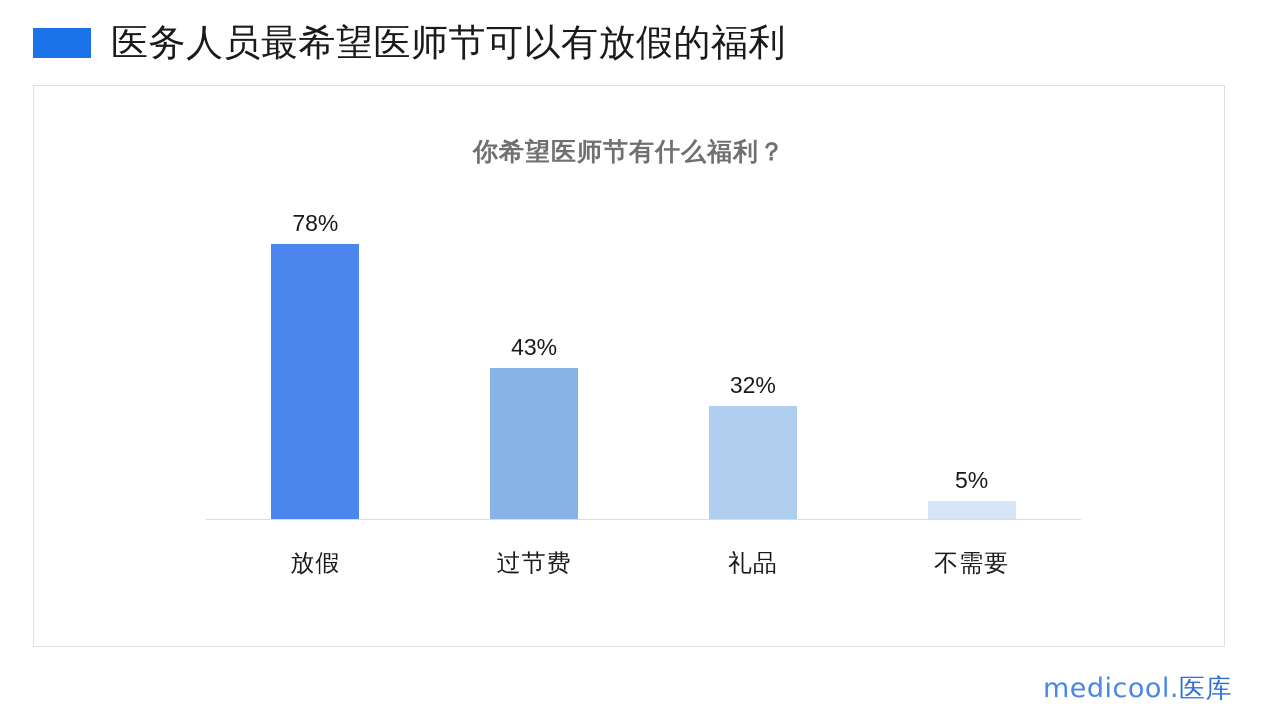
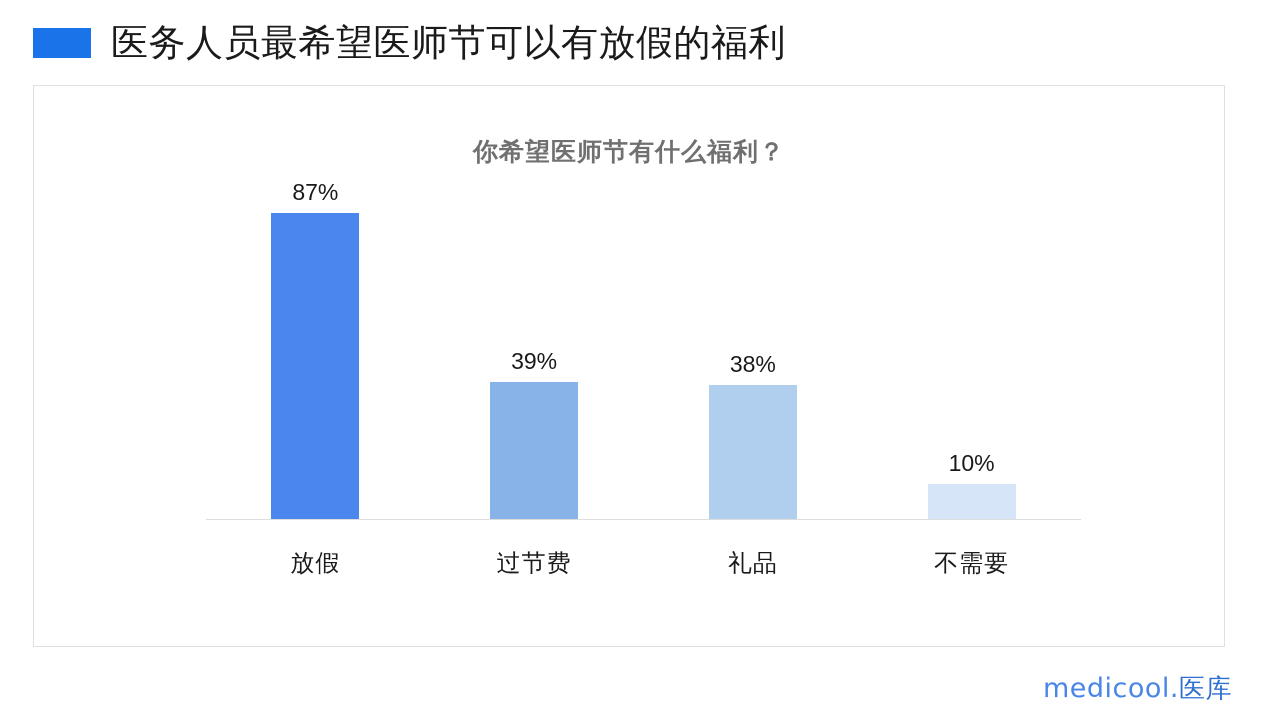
放假: 78% -> 87%
过节费: 43% -> 39%
礼品: 32% -> 38%
不需要: 5% -> 10%
